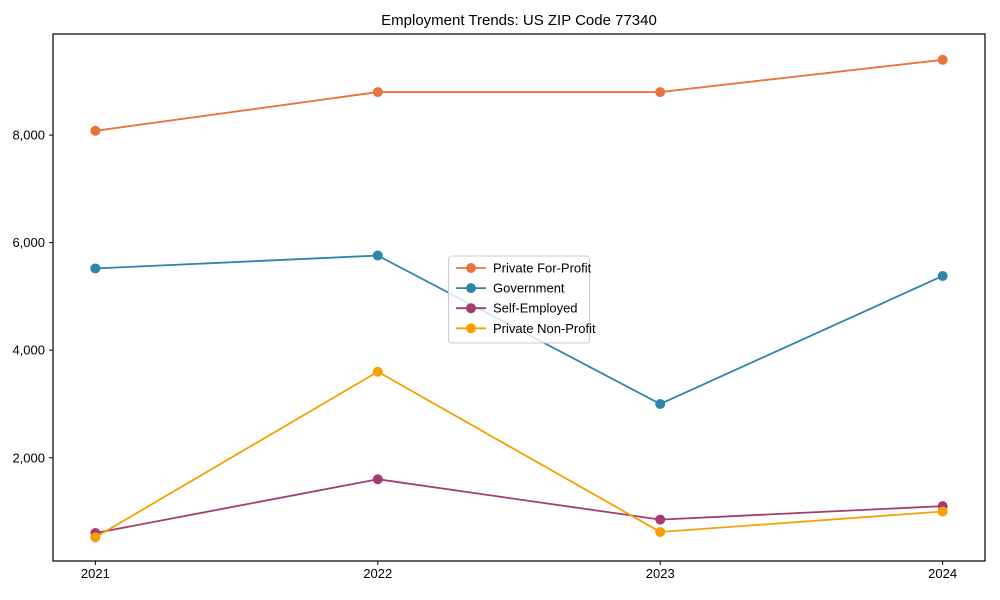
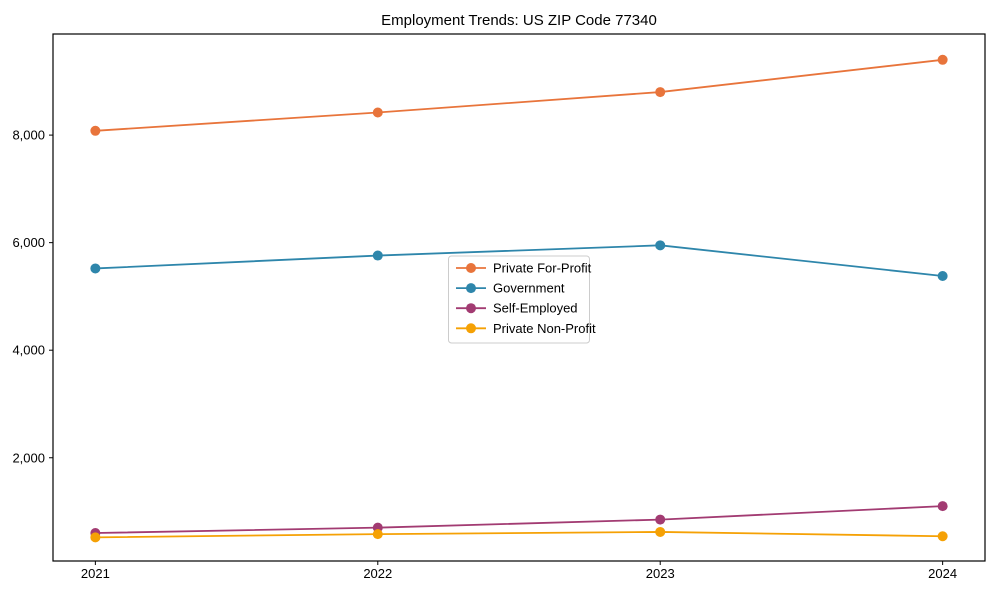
Private For-Profit/2022: 8800 -> 8400
Self-Employed/2022: 1600 -> 700
Private Non-Profit/2022: 3600 -> 600
Government/2023: 3000 -> 6000
Private Non-Profit/2024: 1000 -> 500
